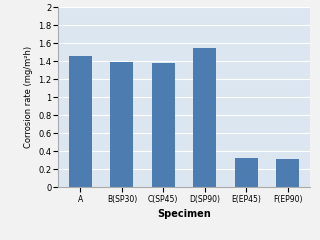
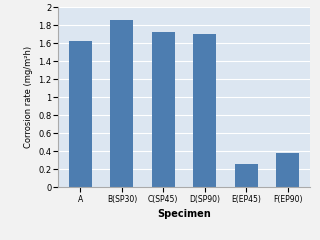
A: 1.46 -> 1.62
B(SP30): 1.39 -> 1.86
C(SP45): 1.38 -> 1.72
D(SP90): 1.55 -> 1.70
E(EP45): 0.33 -> 0.26
F(EP90): 0.31 -> 0.38
